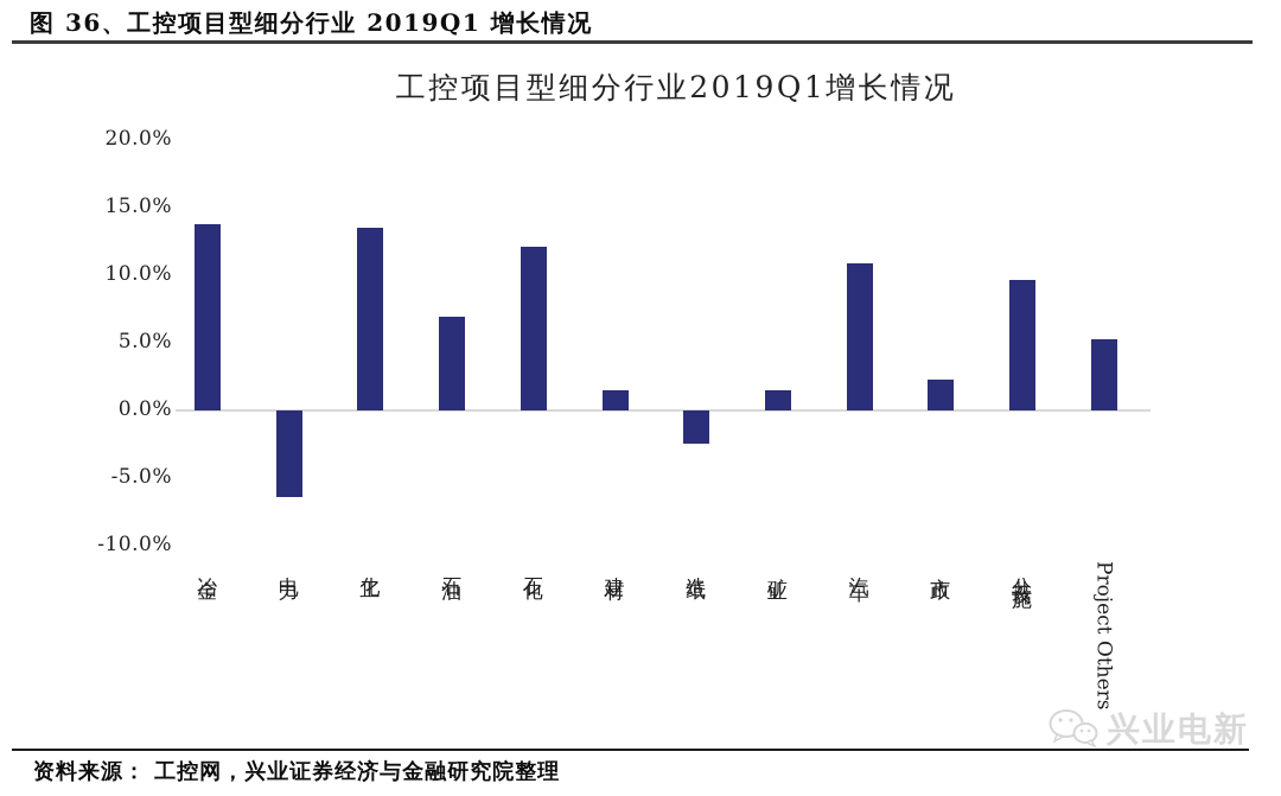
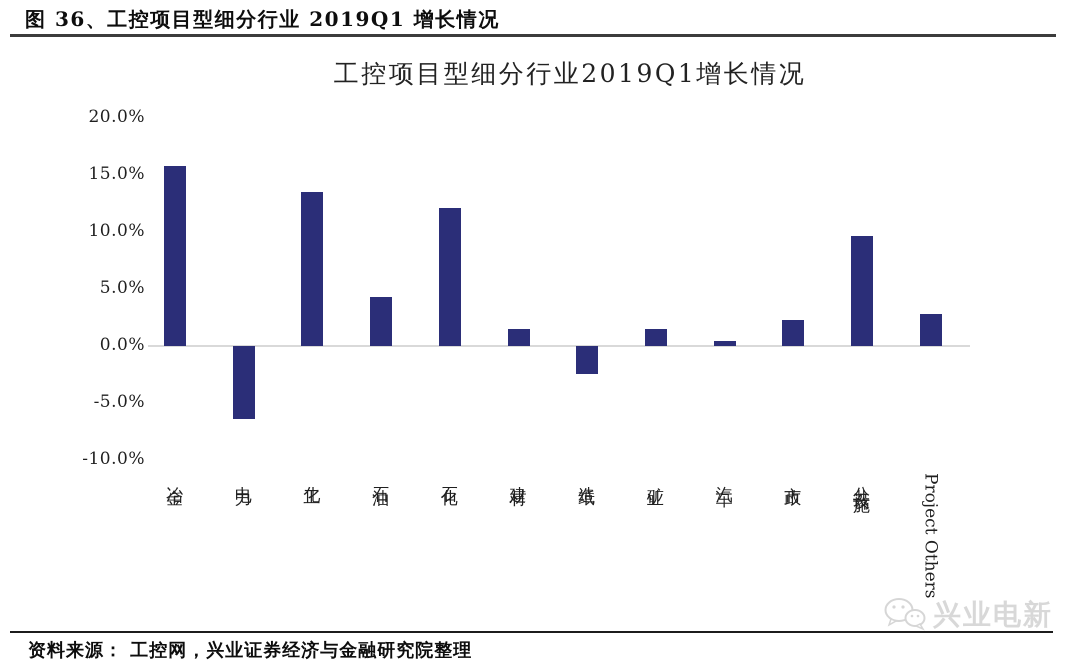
冶金: 13.8% -> 15.8%
石油: 6.9% -> 4.3%
汽车: 10.9% -> 0.4%
Project Others: 5.3% -> 2.8%
